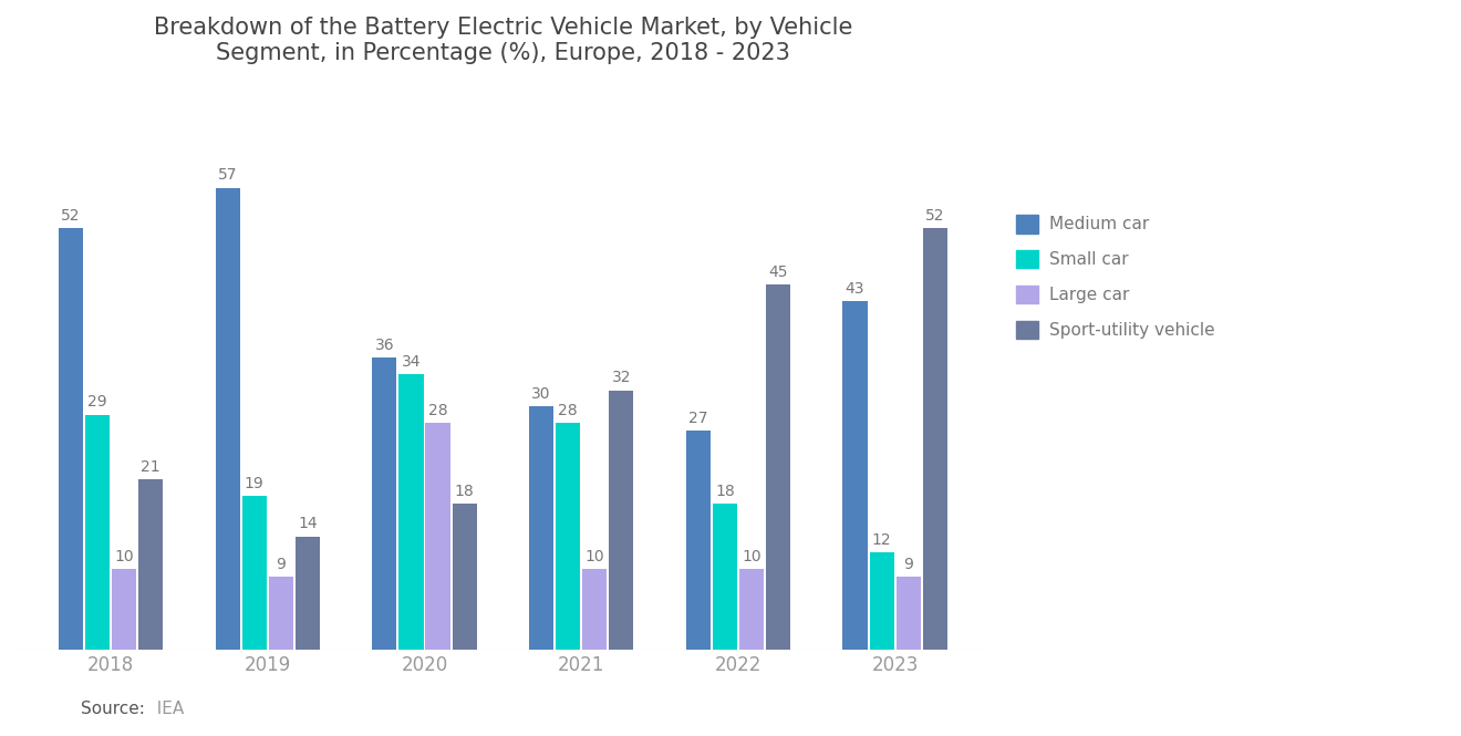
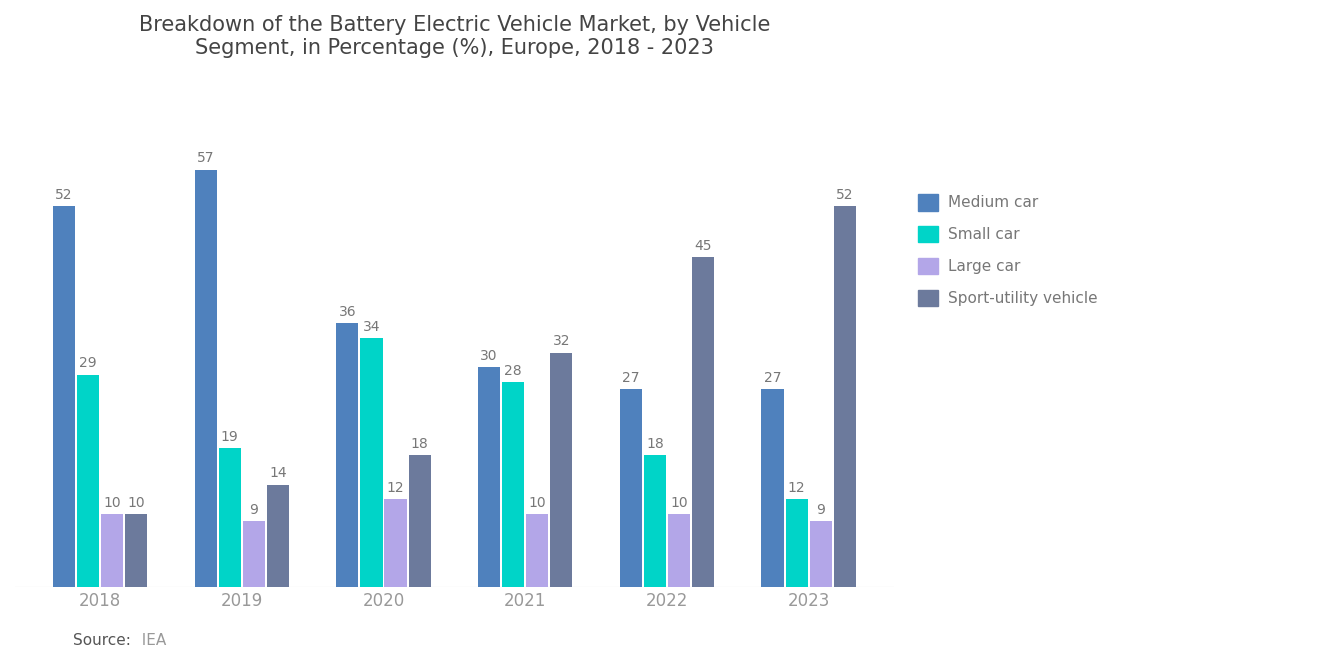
Sport-utility vehicle/2018: 21 -> 10
Large car/2020: 28 -> 12
Medium car/2023: 43 -> 27
